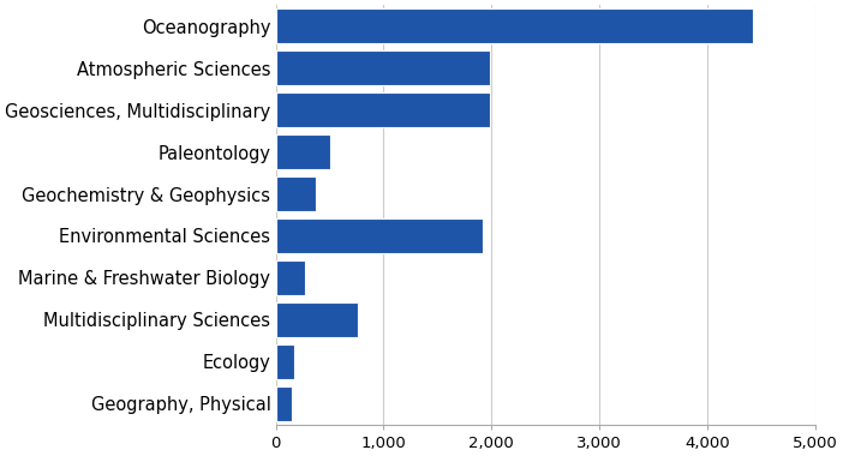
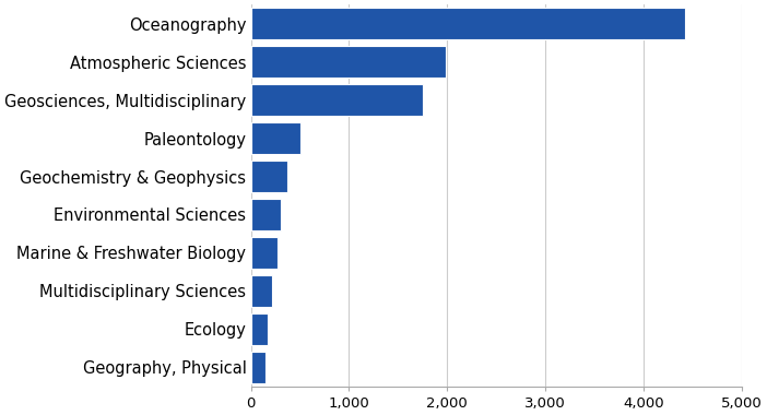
Geosciences, Multidisciplinary: 1,980 -> 1,750
Environmental Sciences: 1,920 -> 300
Multidisciplinary Sciences: 760 -> 220
